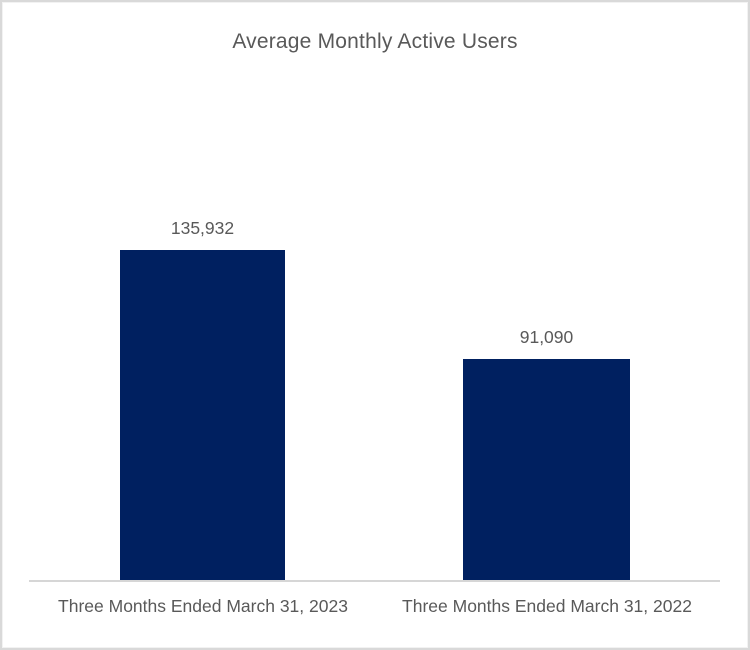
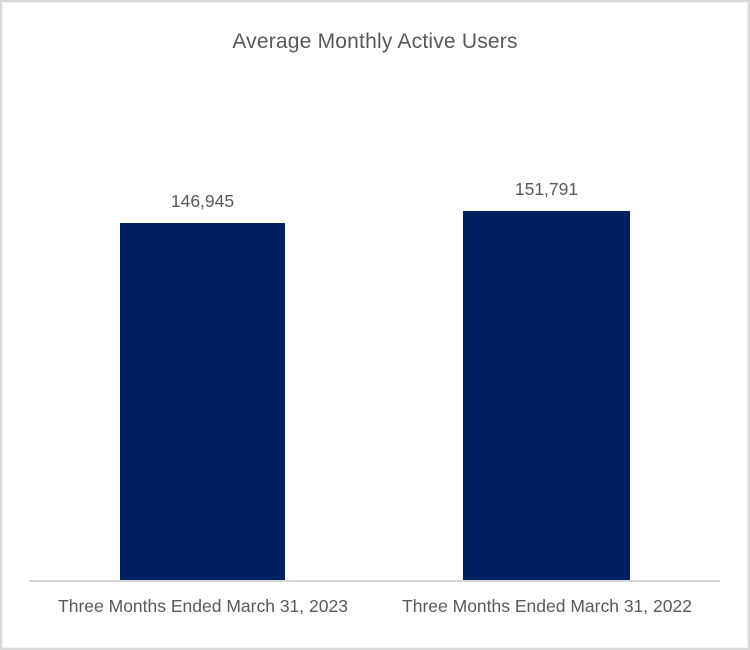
Three Months Ended March 31, 2023: 135,932 -> 146,945
Three Months Ended March 31, 2022: 91,090 -> 151,791
